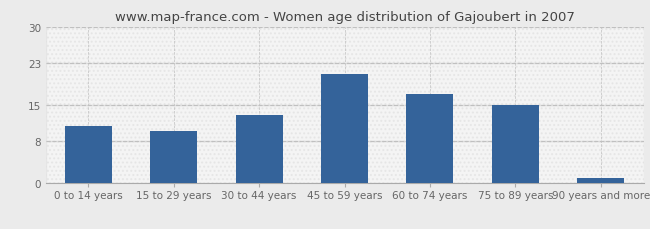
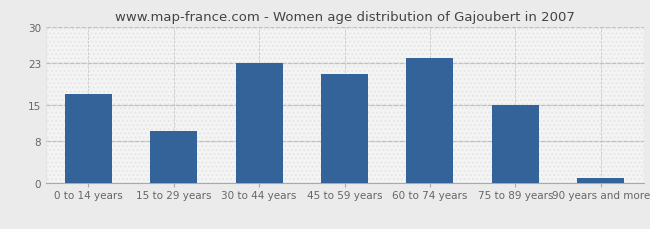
0 to 14 years: 11 -> 17
30 to 44 years: 13 -> 23
60 to 74 years: 17 -> 24
